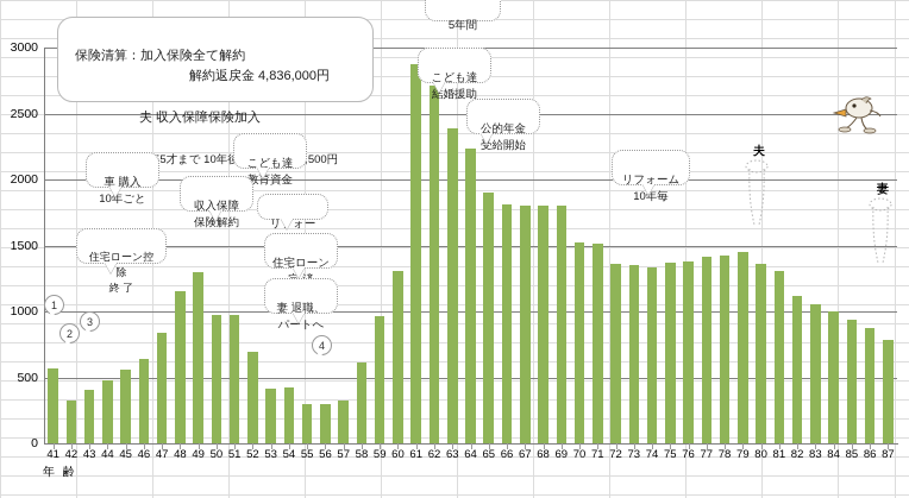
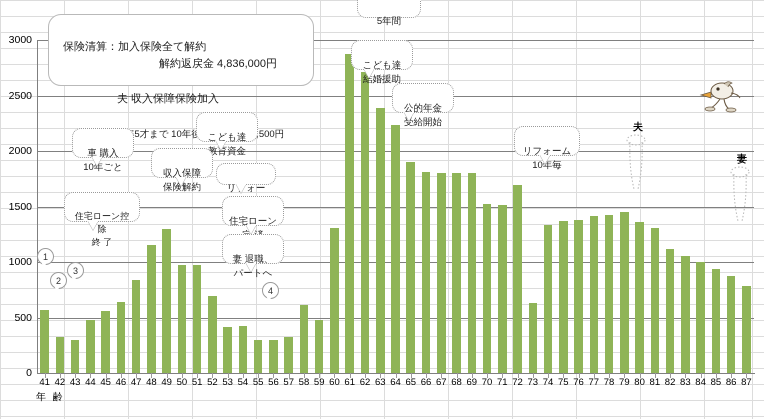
43: 410 -> 300
59: 960 -> 480
72: 1360 -> 1690
73: 1350 -> 630
